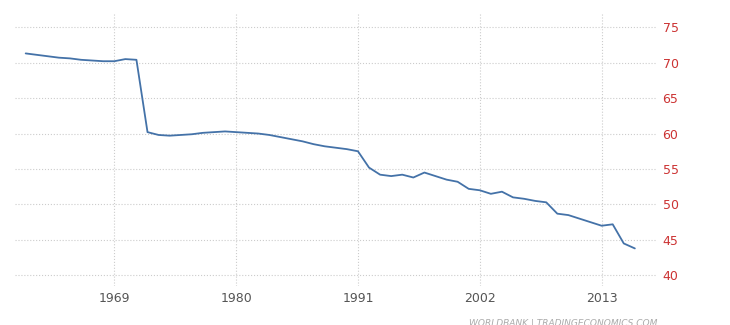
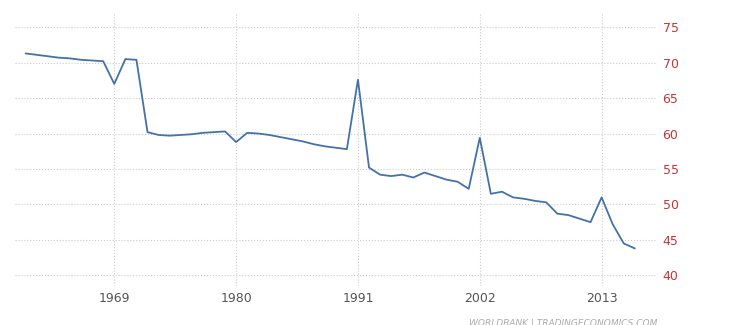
1969: 70.2 -> 67.0
1980: 60.2 -> 58.8
1991: 57.5 -> 67.6
2002: 52.0 -> 59.4
2013: 47.0 -> 51.0
